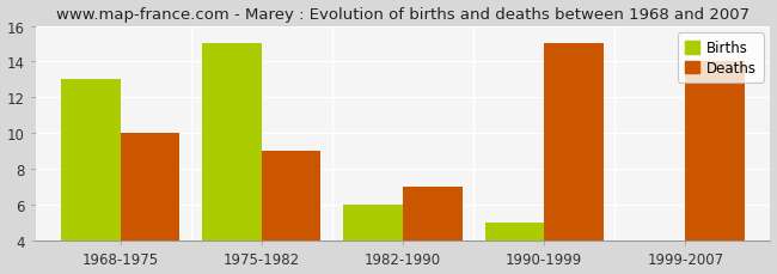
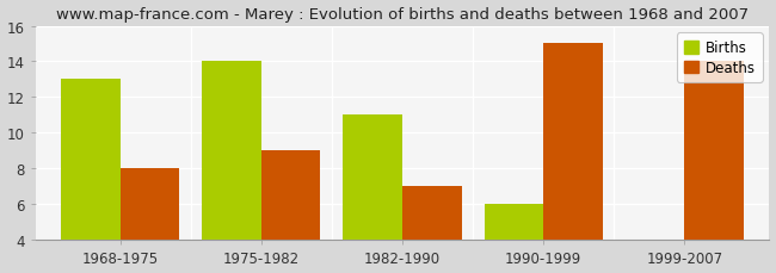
Deaths/1968-1975: 10 -> 8
Births/1975-1982: 15 -> 14
Births/1982-1990: 6 -> 11
Births/1990-1999: 5 -> 6
